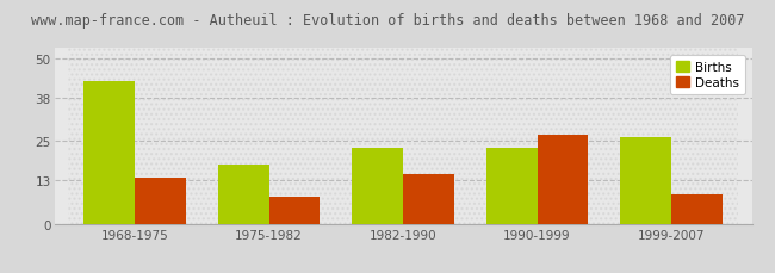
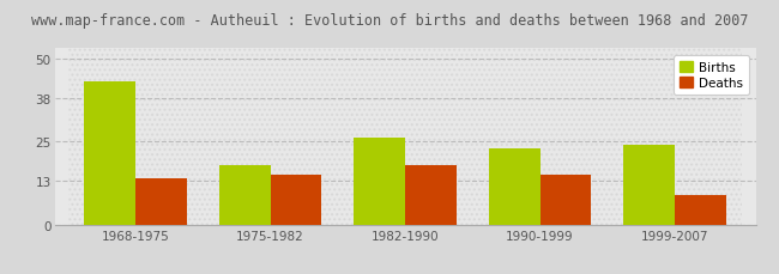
Deaths/1975-1982: 8 -> 15
Births/1982-1990: 23 -> 26
Deaths/1982-1990: 15 -> 18
Deaths/1990-1999: 27 -> 15
Births/1999-2007: 26 -> 24
